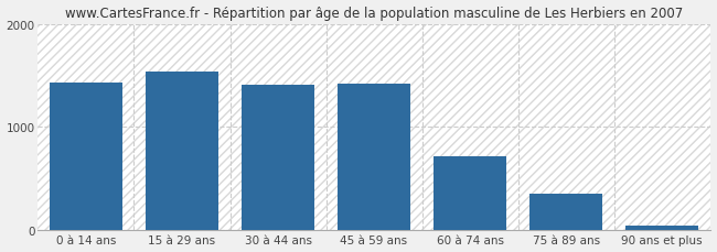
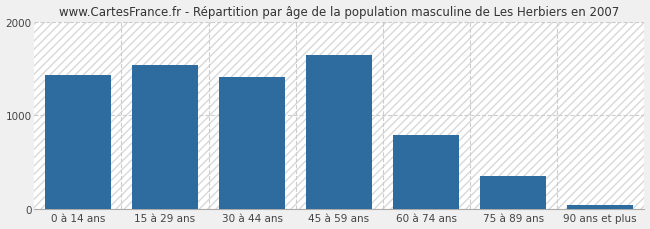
45 à 59 ans: 1420 -> 1640
60 à 74 ans: 720 -> 790
